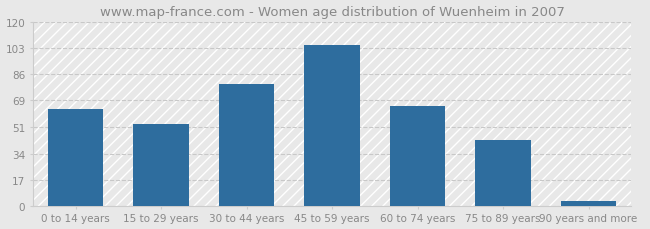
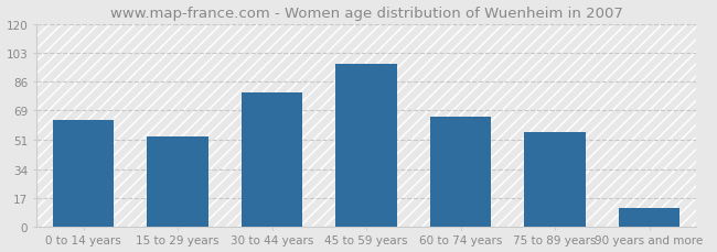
45 to 59 years: 105 -> 96
75 to 89 years: 43 -> 56
90 years and more: 3 -> 11
